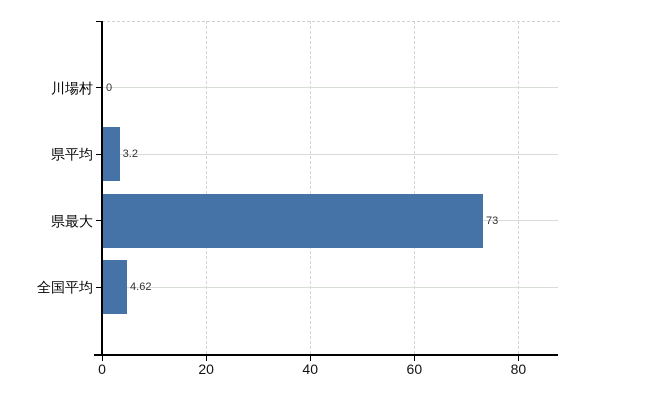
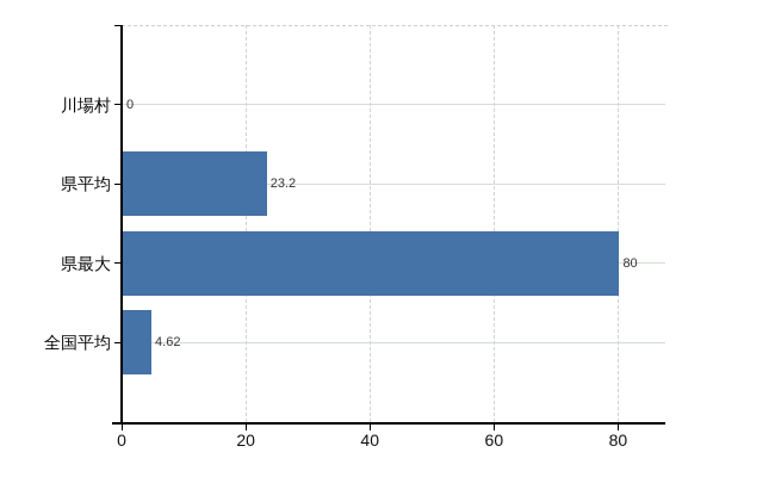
県平均: 3.2 -> 23.2
県最大: 73 -> 80
